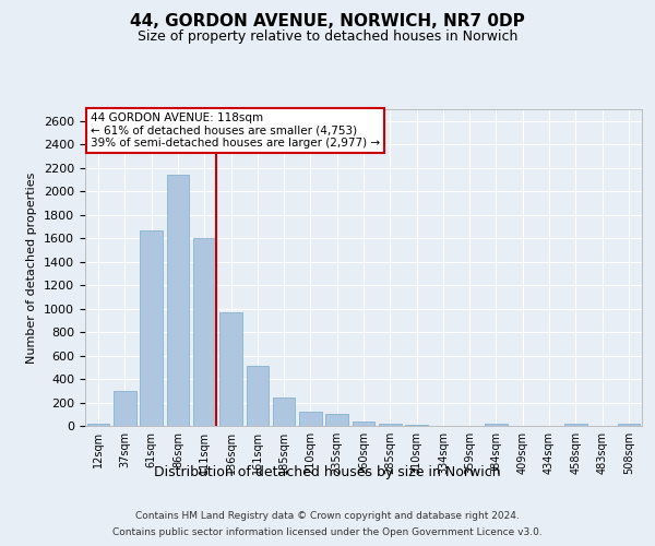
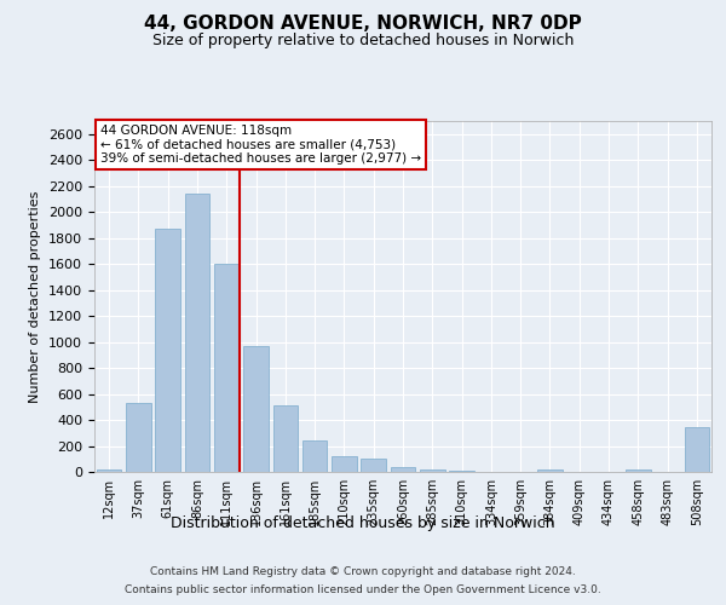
37sqm: 300 -> 530
61sqm: 1670 -> 1870
508sqm: 20 -> 340
